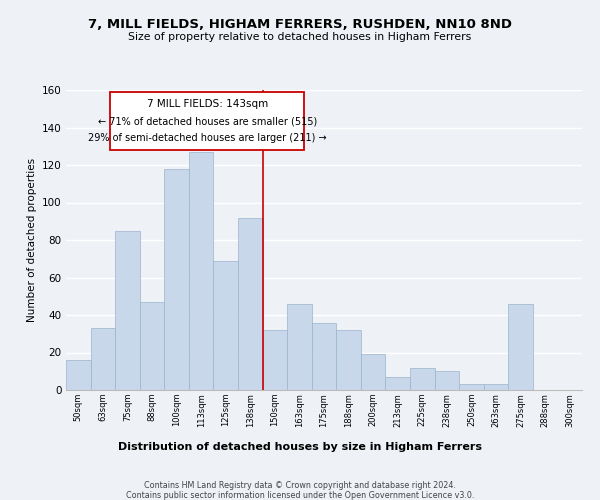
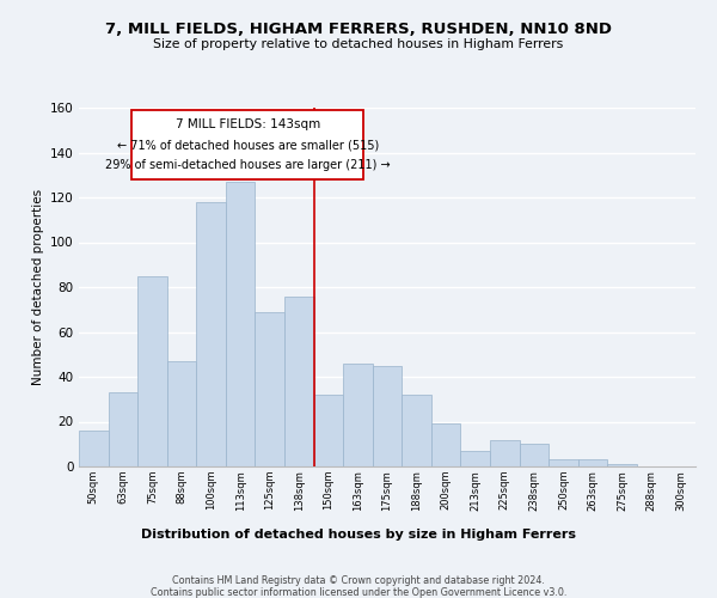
138sqm: 92 -> 76
175sqm: 36 -> 45
275sqm: 46 -> 1
